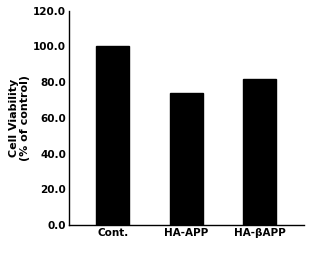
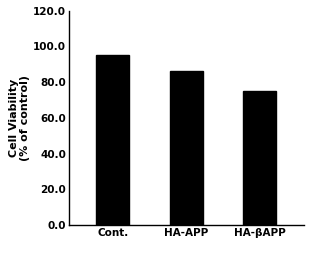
Cont.: 100 -> 95
HA-APP: 74 -> 86
HA-βAPP: 82 -> 75
